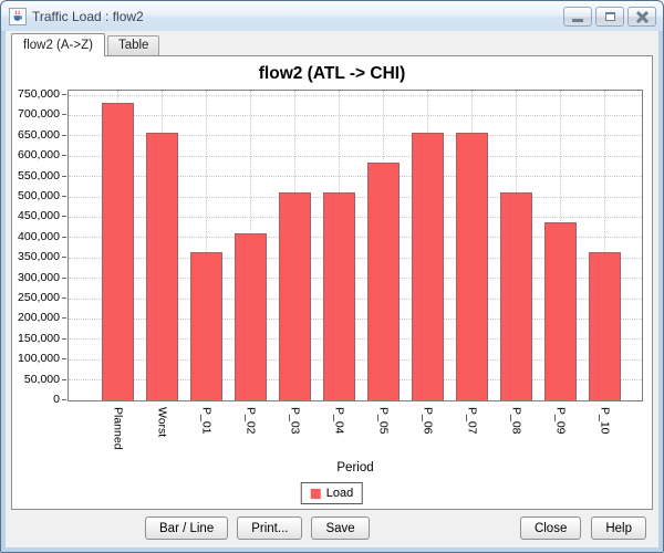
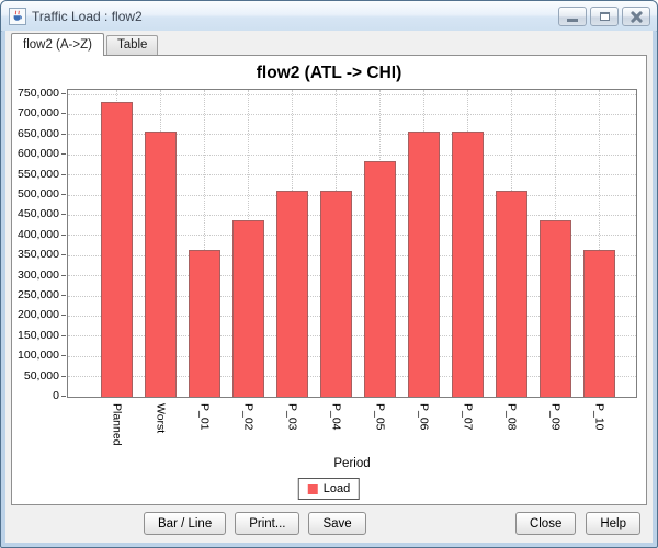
P_02: 410000 -> 440000
